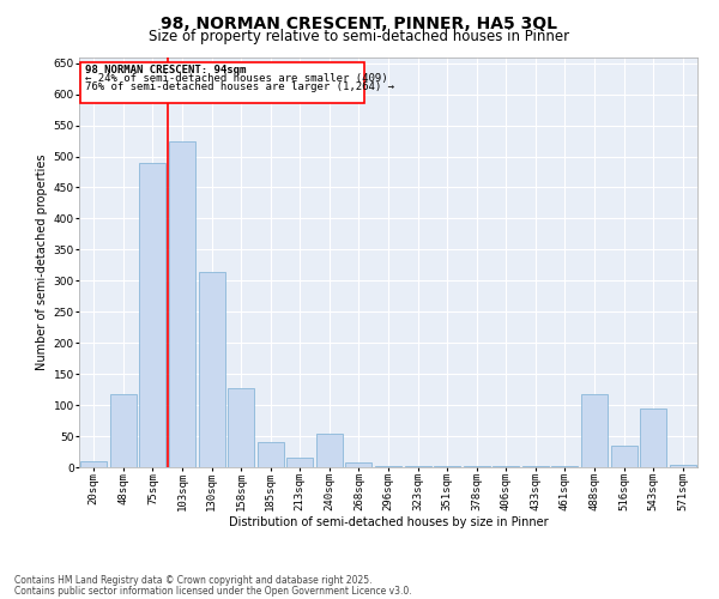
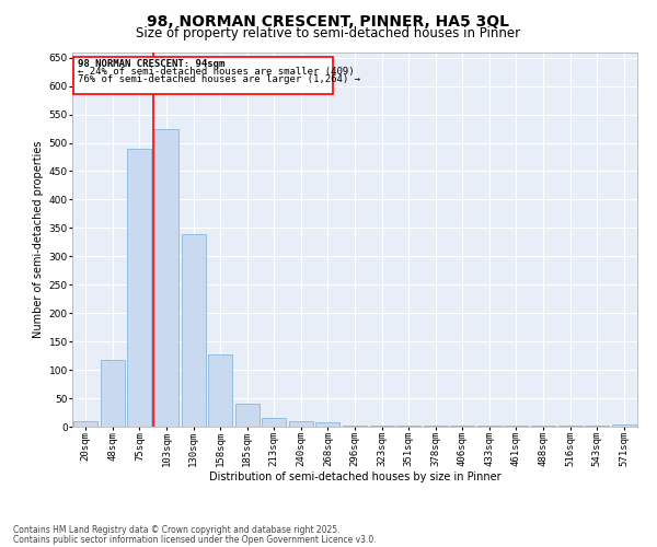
130sqm: 314 -> 340
240sqm: 54 -> 9
488sqm: 118 -> 2
516sqm: 34 -> 2
543sqm: 94 -> 2
